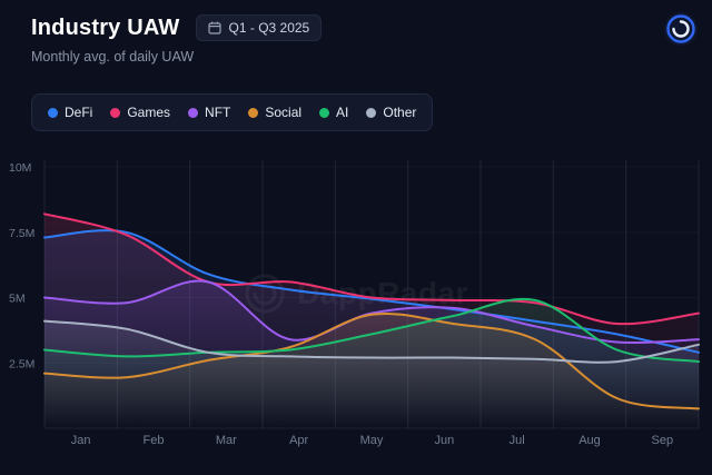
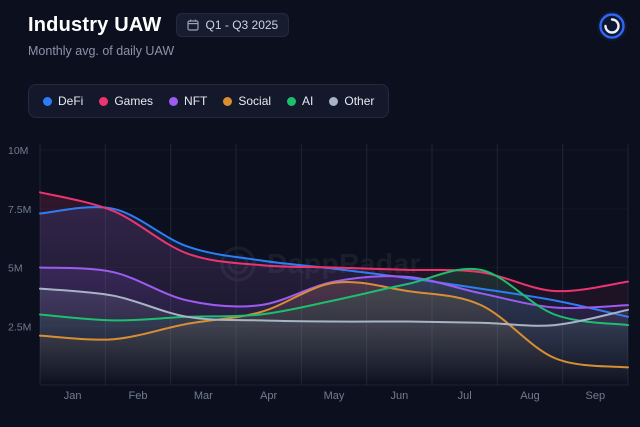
NFT/Mar: 5.6M -> 3.6M
Games/Apr: 5.6M -> 5.1M
